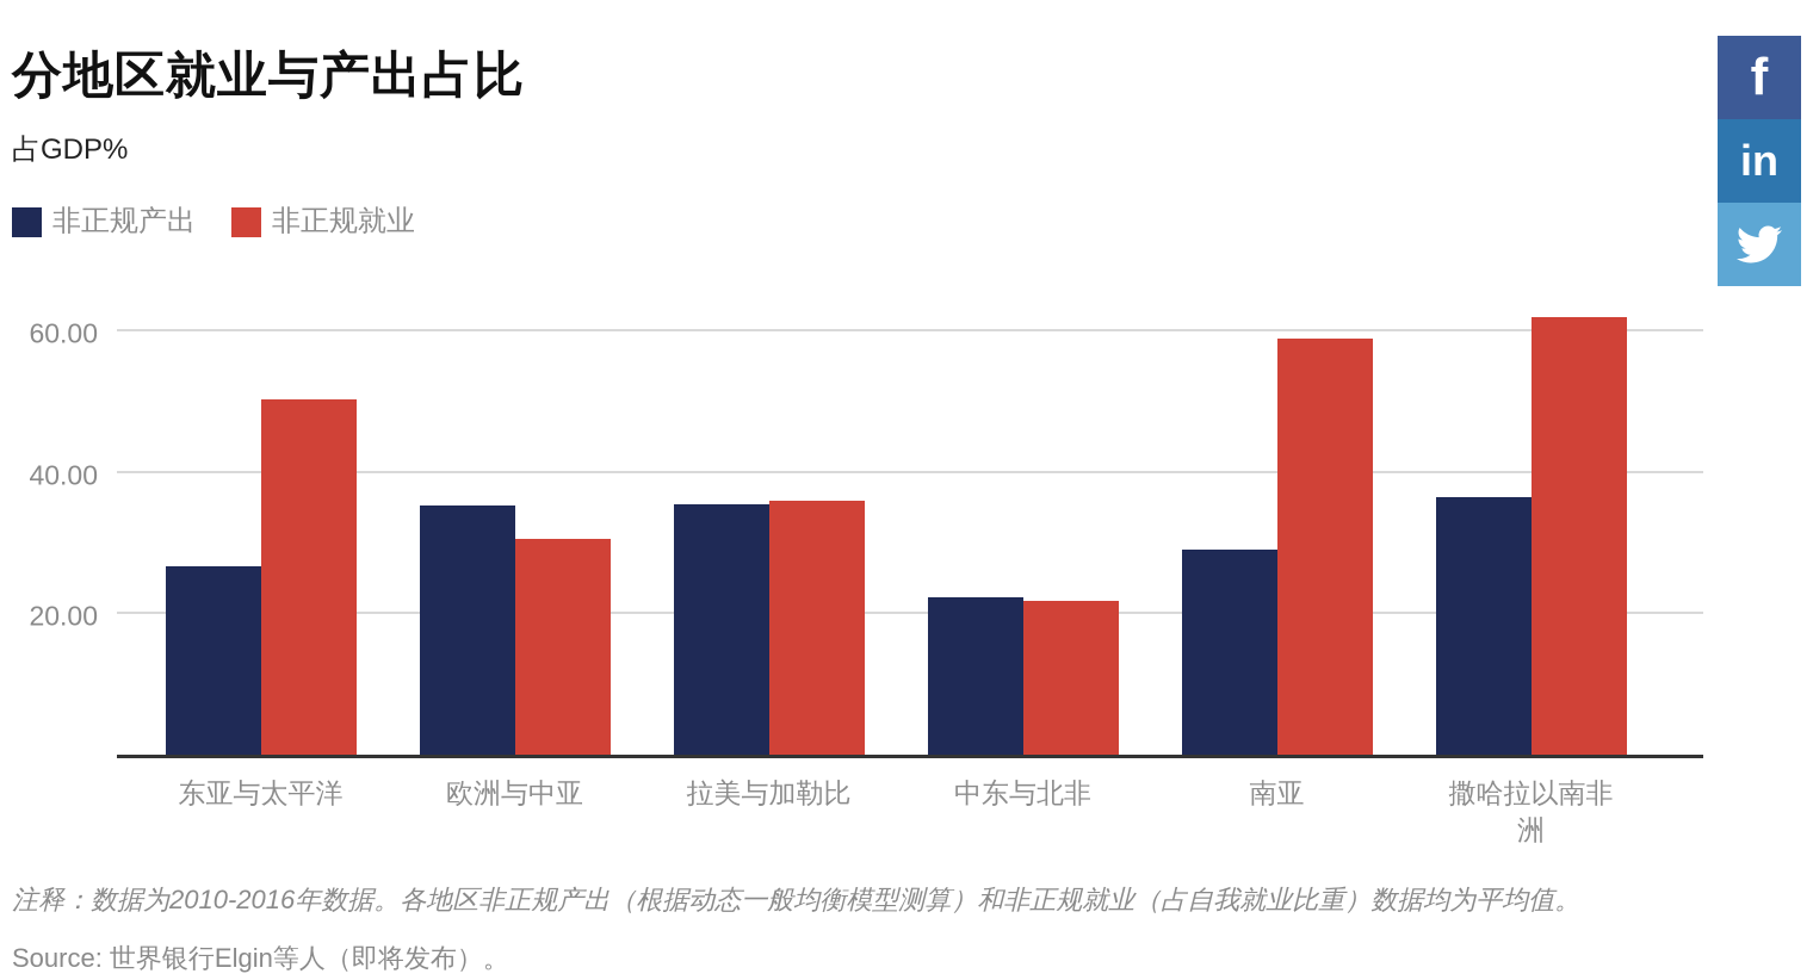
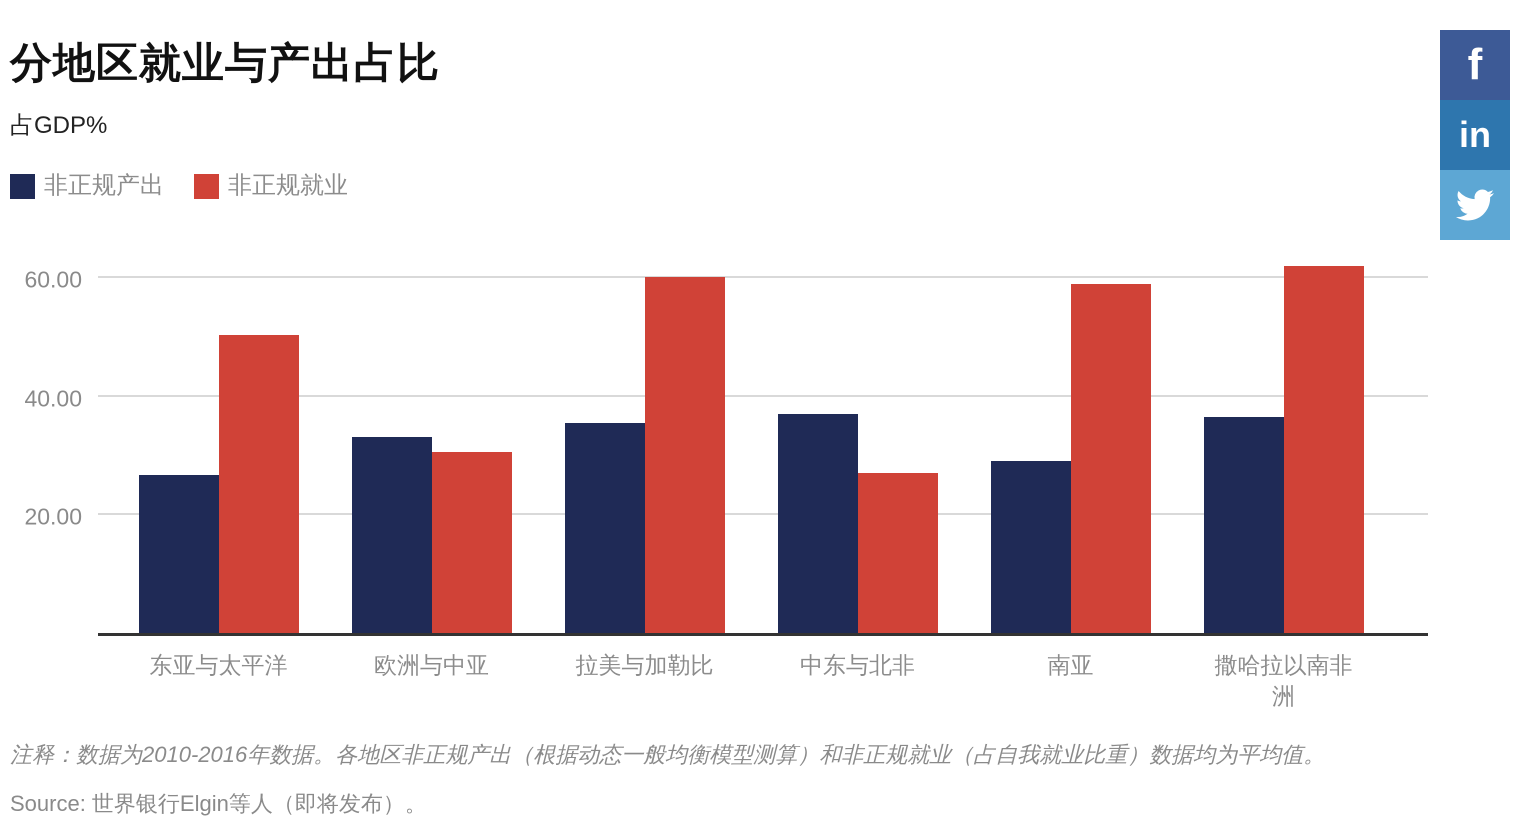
非正规产出/欧洲与中亚: 35 -> 33
非正规就业/拉美与加勒比: 36 -> 60
非正规产出/中东与北非: 22 -> 37
非正规就业/中东与北非: 22 -> 27
